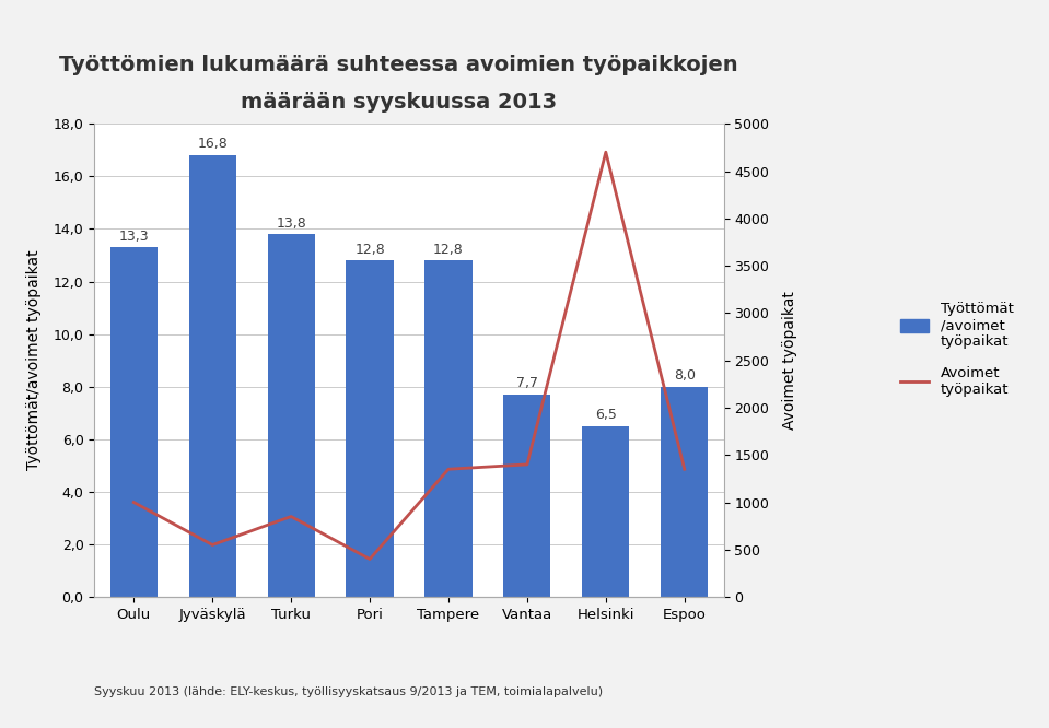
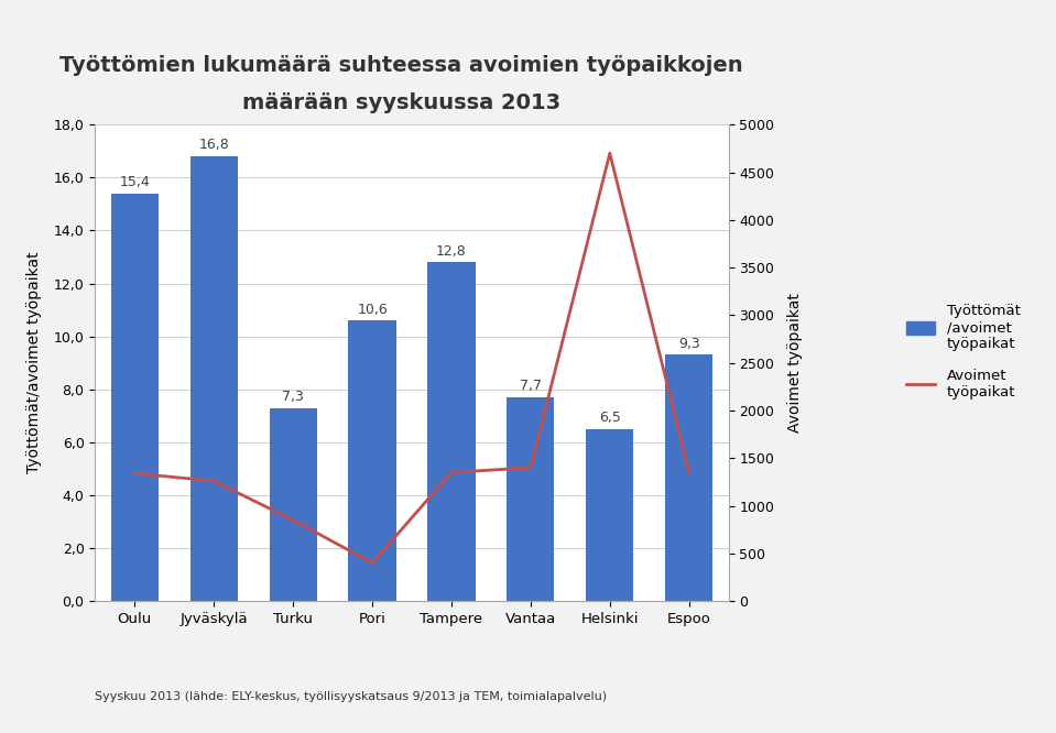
Työttömät /avoimet työpaikat/Oulu: 13,3 -> 15,4
Avoimet työpaikat/Oulu: 1000 -> 1340
Avoimet työpaikat/Jyväskylä: 550 -> 1260
Työttömät /avoimet työpaikat/Turku: 13,8 -> 7,3
Työttömät /avoimet työpaikat/Pori: 12,8 -> 10,6
Työttömät /avoimet työpaikat/Espoo: 8,0 -> 9,3
